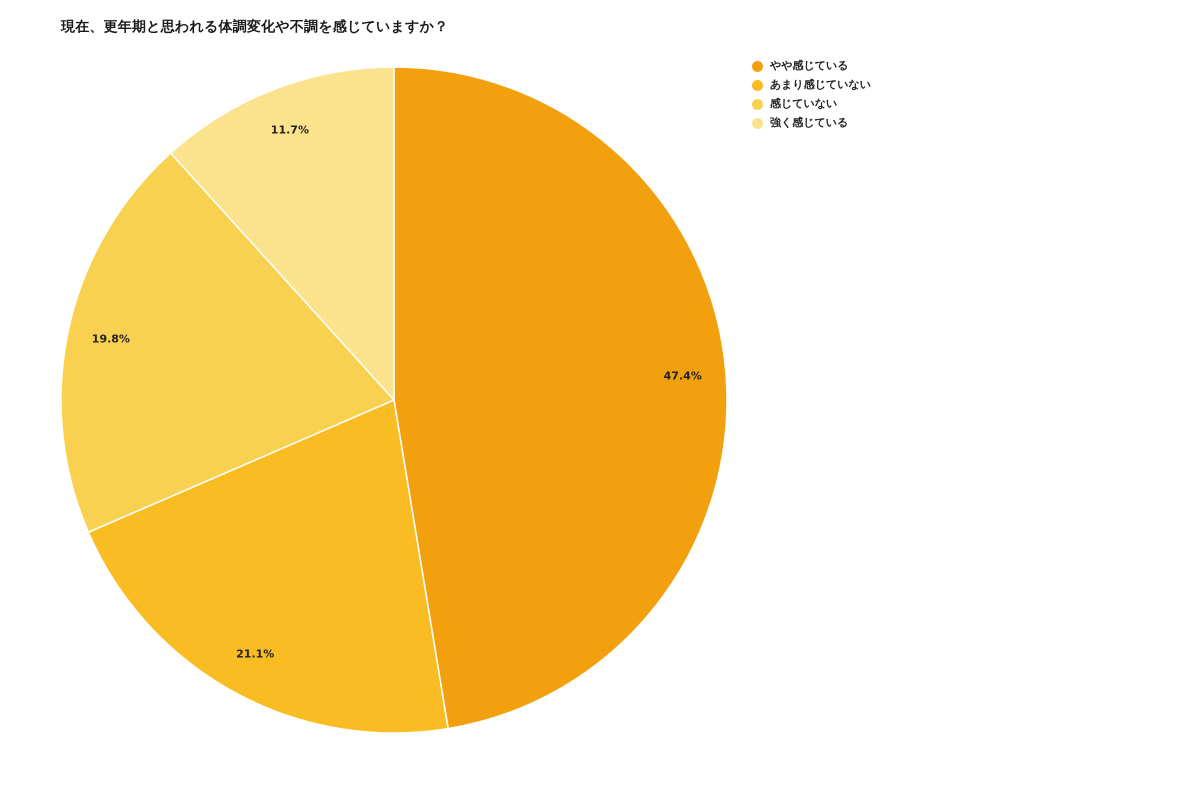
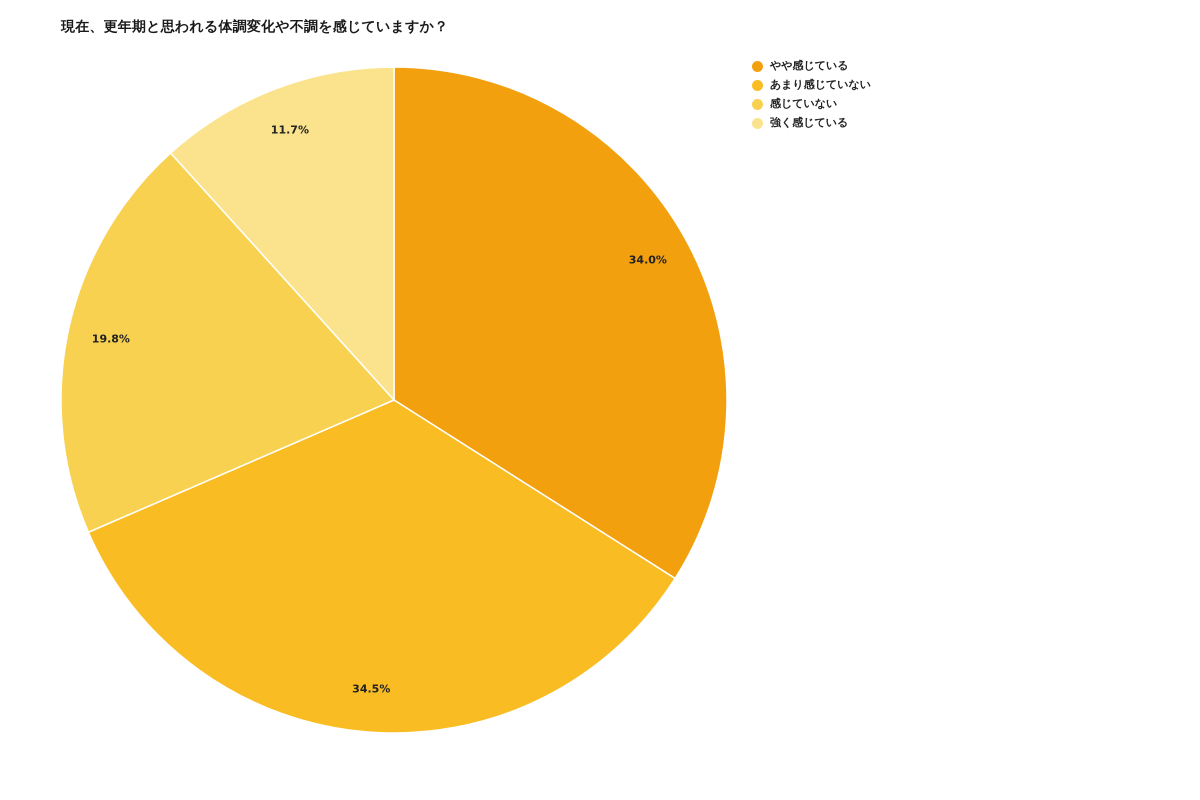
やや感じている: 47.4% -> 34.0%
あまり感じていない: 21.1% -> 34.5%
